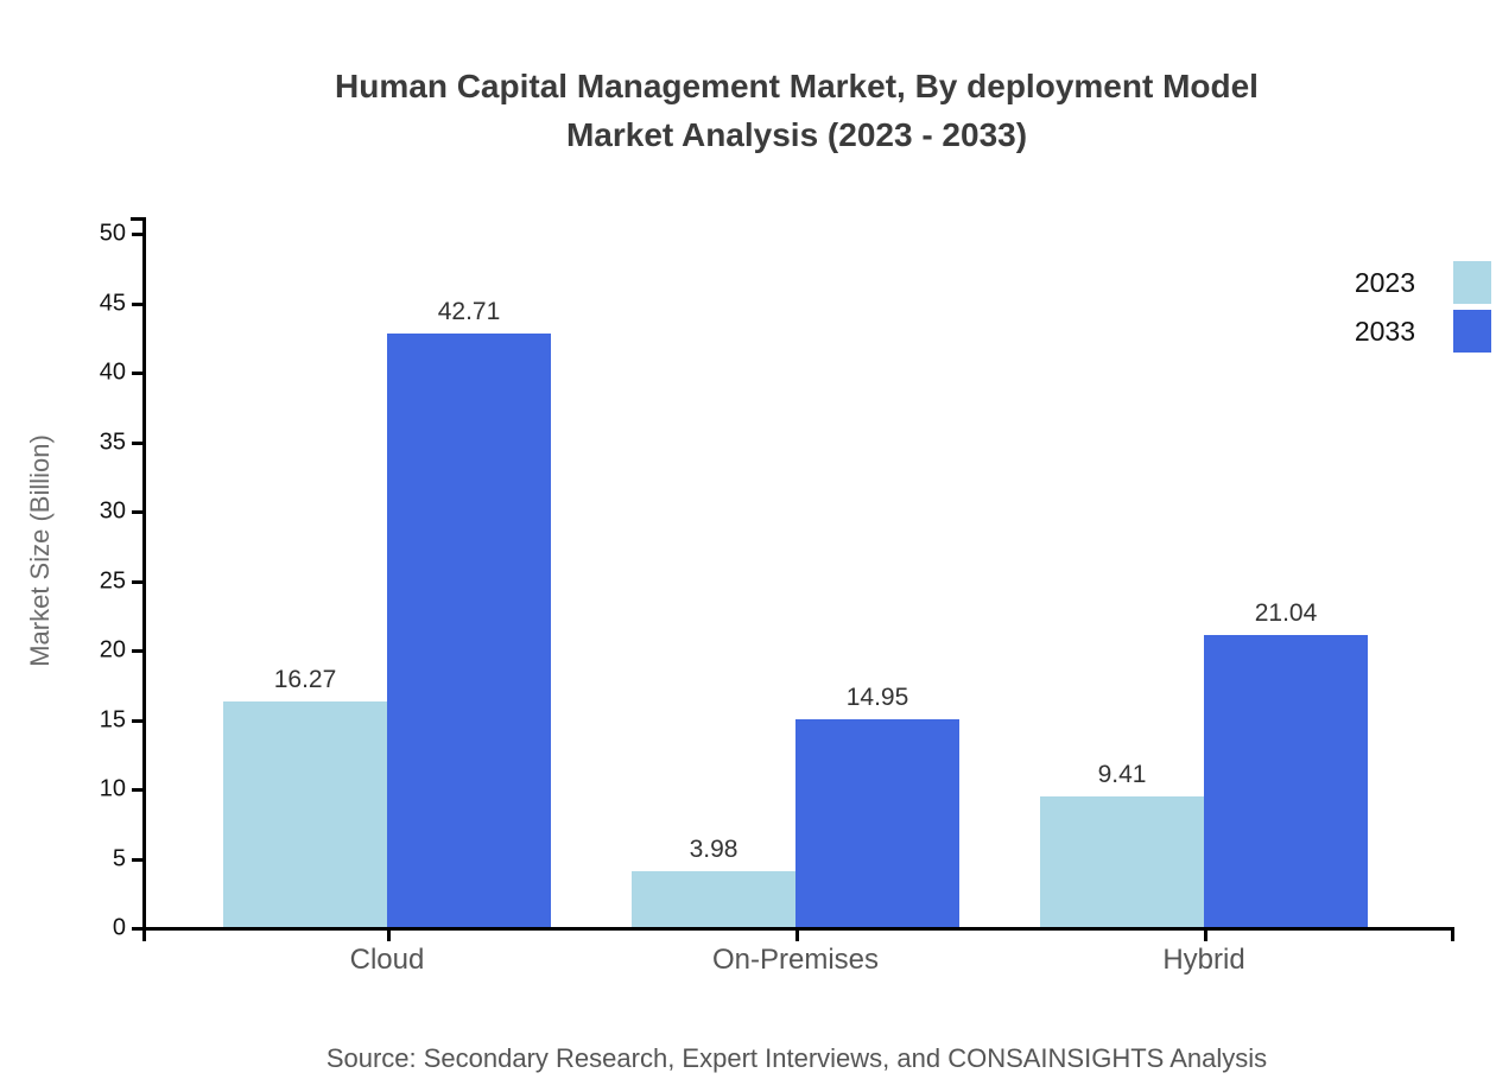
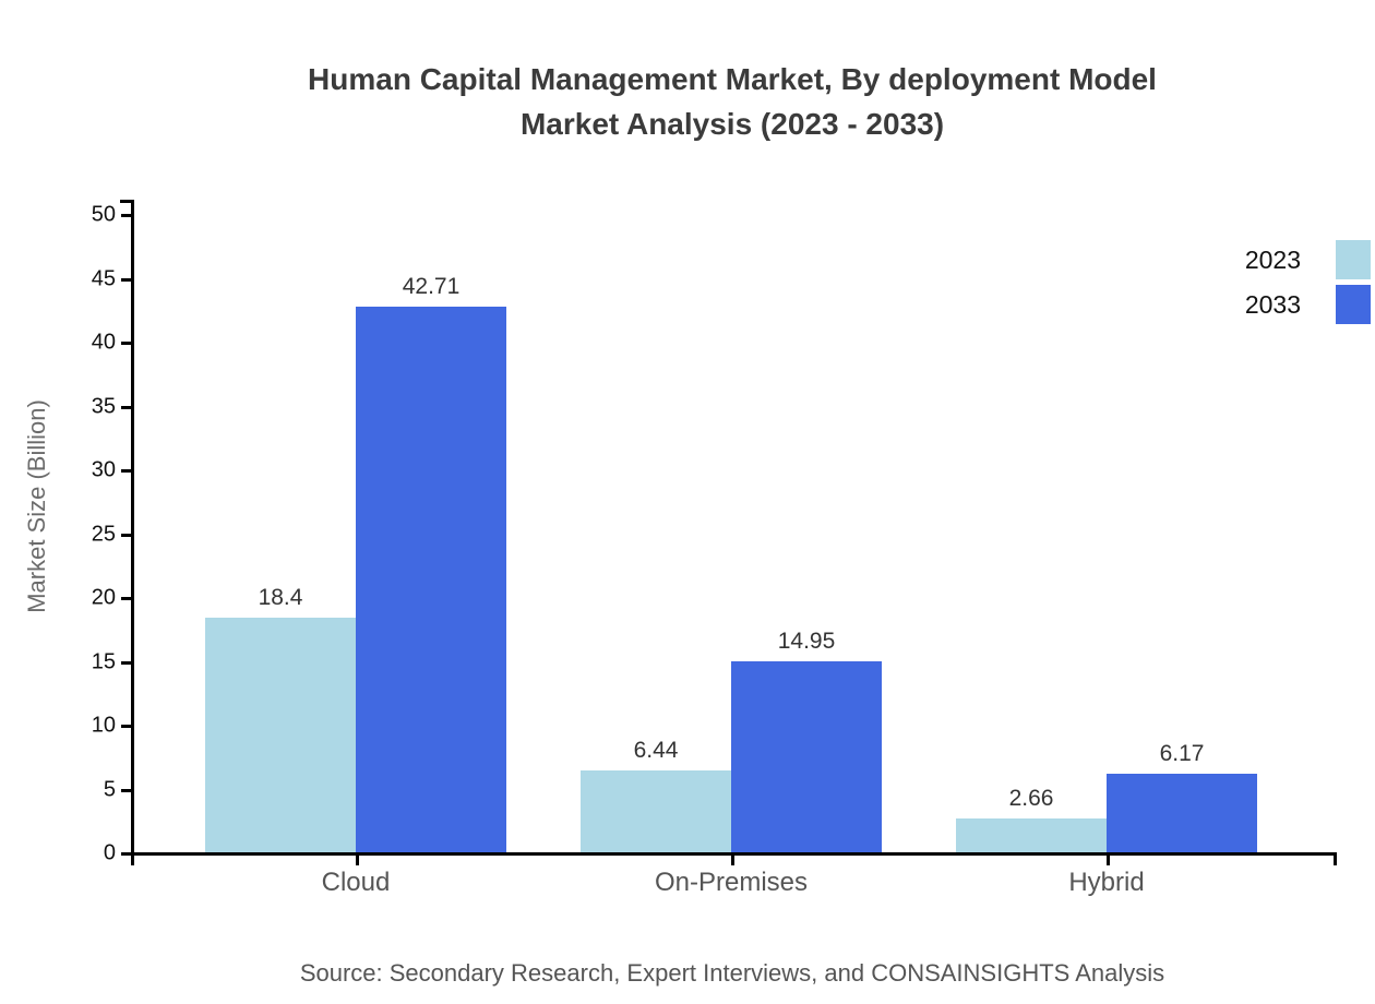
2023/Cloud: 16.27 -> 18.4
2023/On-Premises: 3.98 -> 6.44
2023/Hybrid: 9.41 -> 2.66
2033/Hybrid: 21.04 -> 6.17
